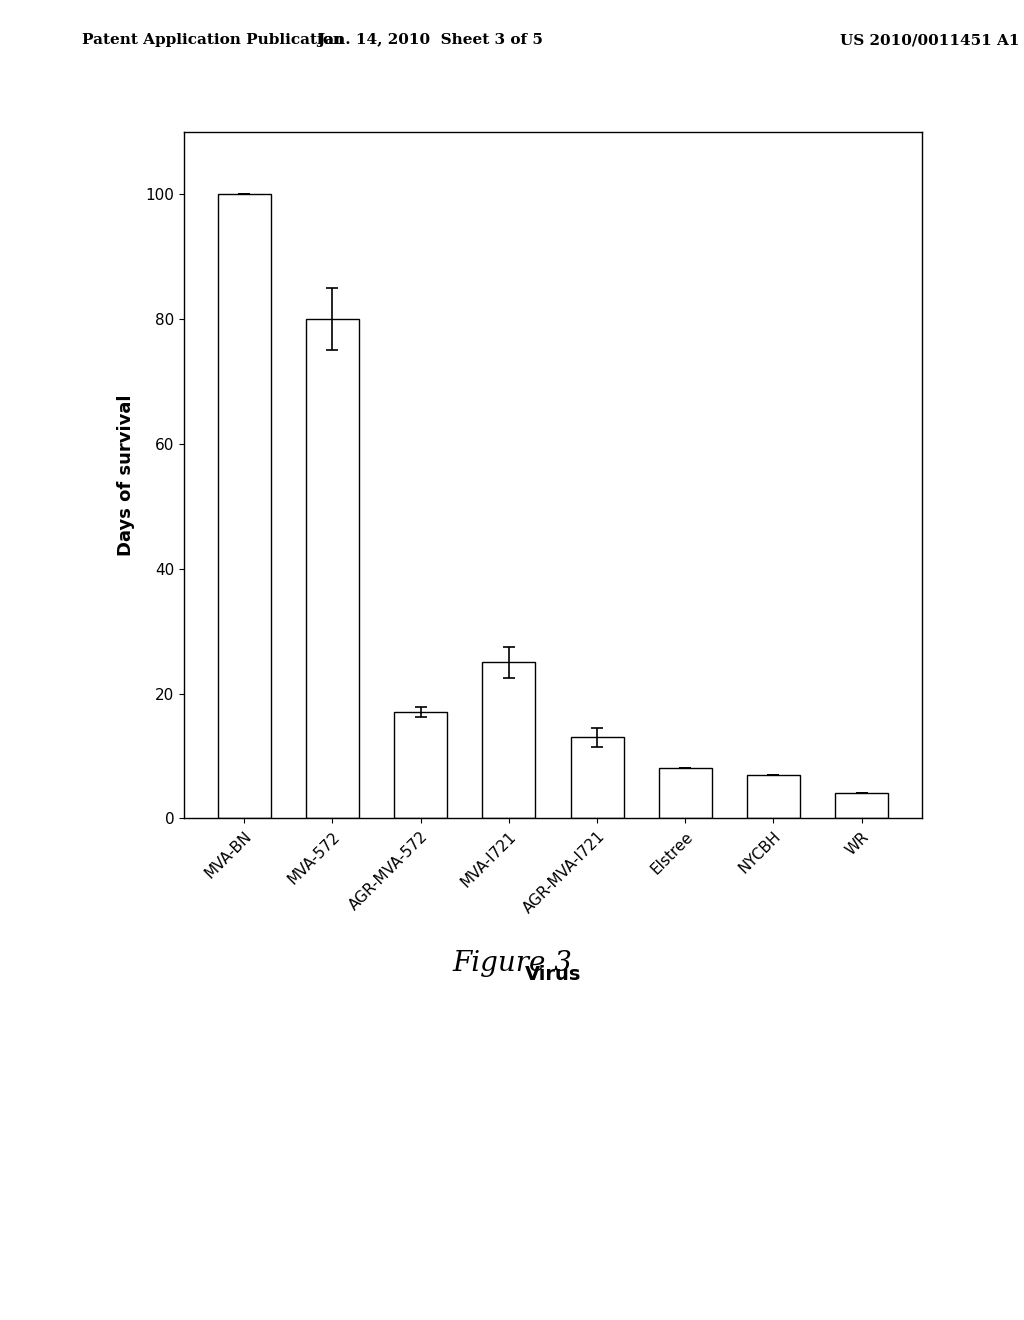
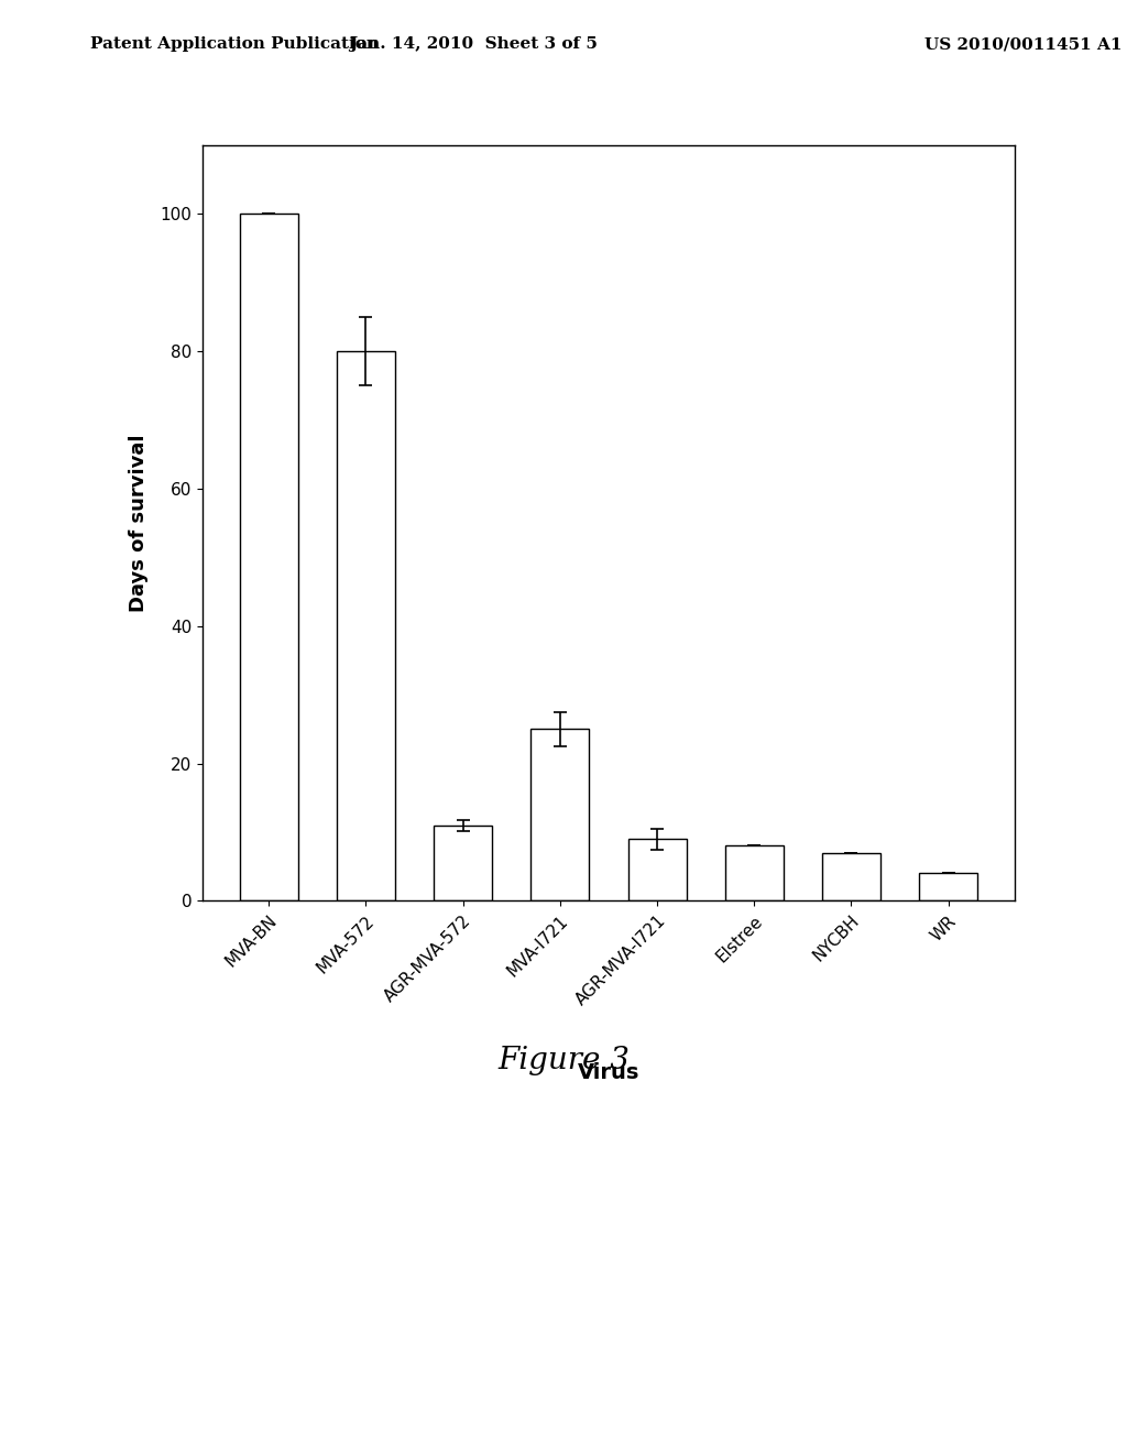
AGR-MVA-572: 17 -> 11
AGR-MVA-I721: 13 -> 9
